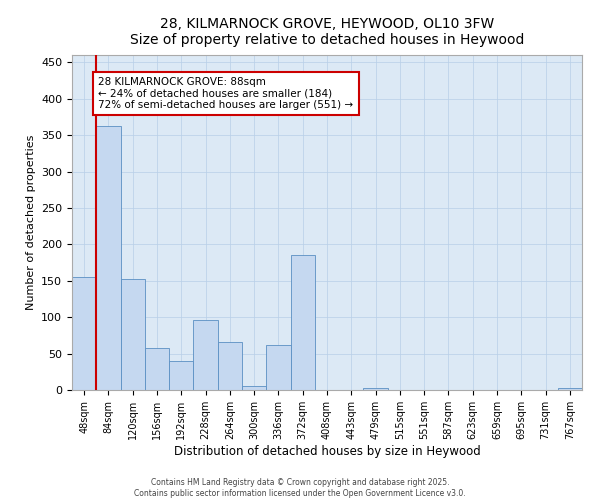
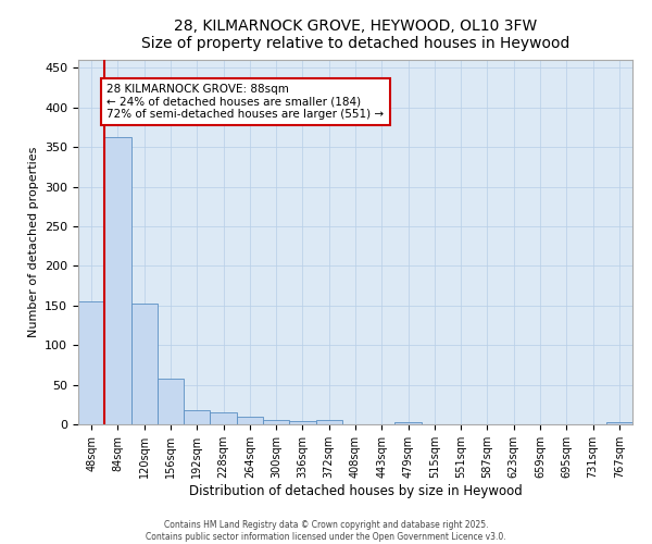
192sqm: 40 -> 18
228sqm: 96 -> 15
264sqm: 66 -> 10
336sqm: 62 -> 4
372sqm: 186 -> 5
